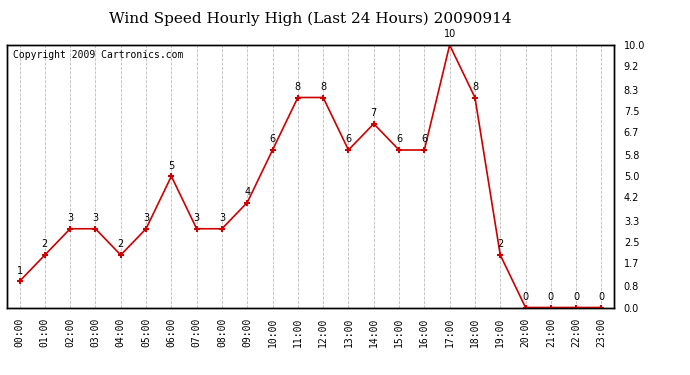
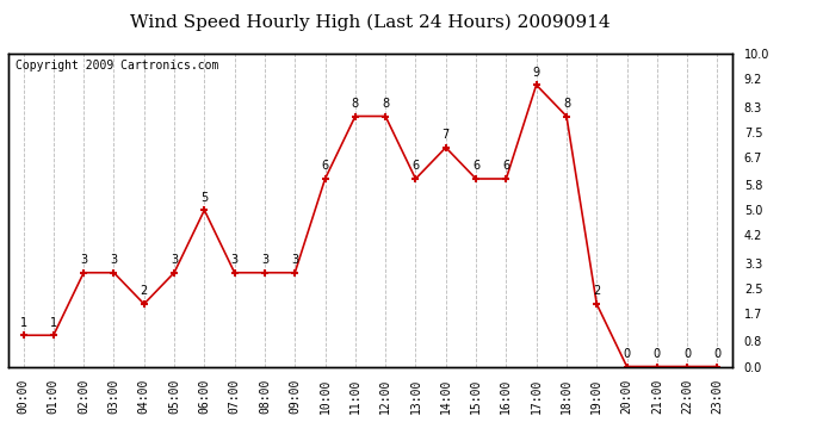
01:00: 2 -> 1
09:00: 4 -> 3
17:00: 10 -> 9
